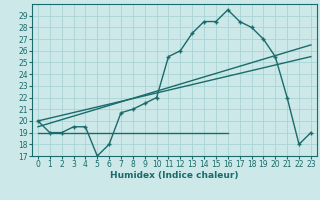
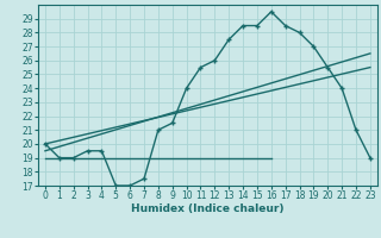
6: 18.0 -> 17.0
7: 20.7 -> 17.5
10: 22.0 -> 24.0
21: 22.0 -> 24.0
22: 18.0 -> 21.0
